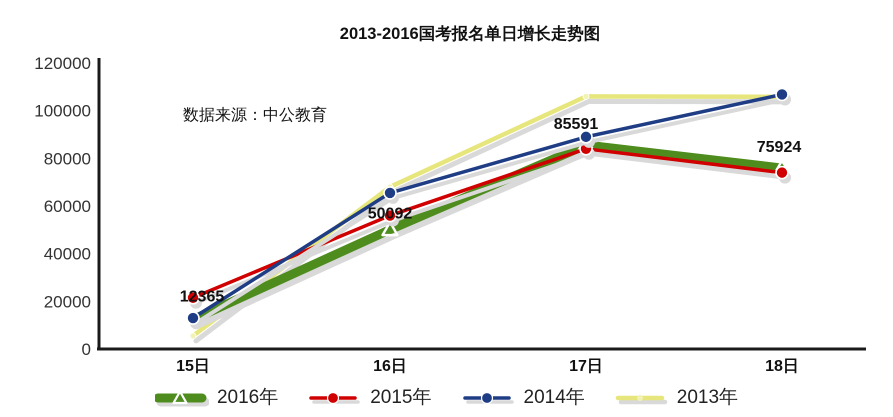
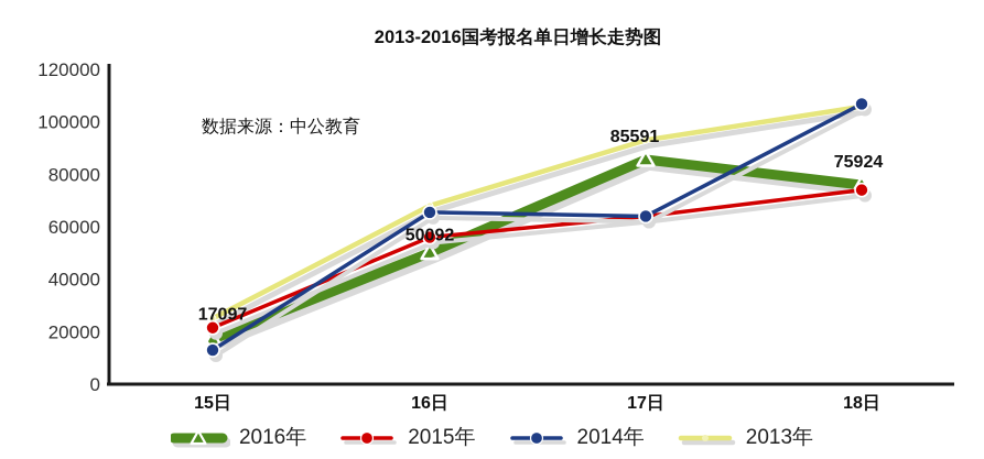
2016年/15日: 12365 -> 17097
2013年/15日: 6000 -> 25000
2015年/17日: 84000 -> 64000
2014年/17日: 89000 -> 64000
2013年/17日: 106000 -> 93000
